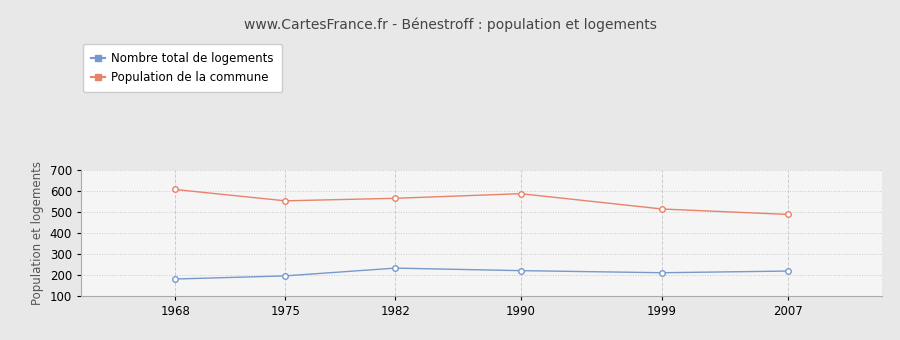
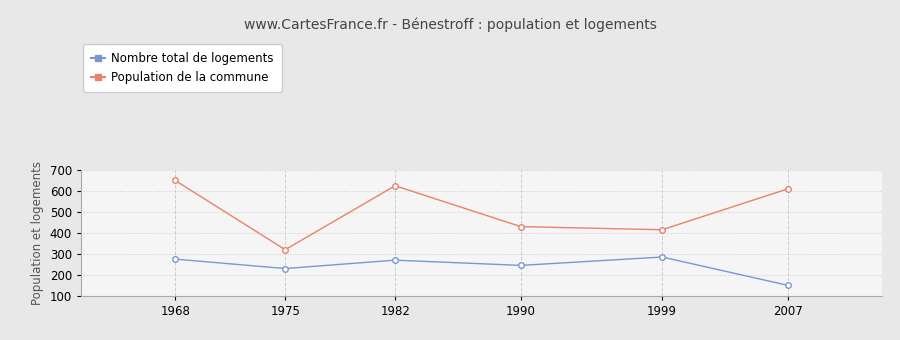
Nombre total de logements/1968: 180 -> 275
Population de la commune/1968: 607 -> 650
Nombre total de logements/1975: 195 -> 230
Population de la commune/1975: 553 -> 320
Nombre total de logements/1982: 232 -> 270
Population de la commune/1982: 565 -> 625
Nombre total de logements/1990: 220 -> 245
Population de la commune/1990: 587 -> 430
Nombre total de logements/1999: 210 -> 285
Population de la commune/1999: 514 -> 415
Nombre total de logements/2007: 218 -> 150
Population de la commune/2007: 488 -> 610
